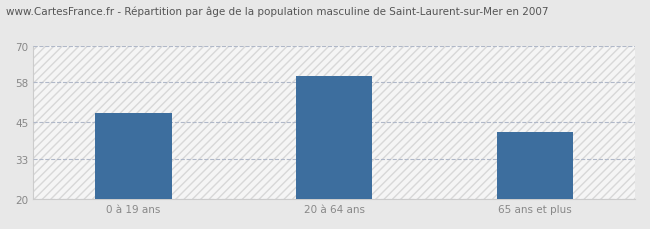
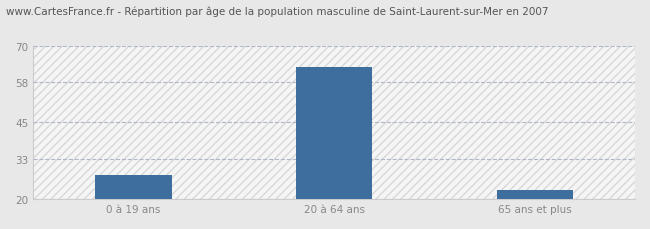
0 à 19 ans: 48 -> 28
20 à 64 ans: 60 -> 63
65 ans et plus: 42 -> 23
